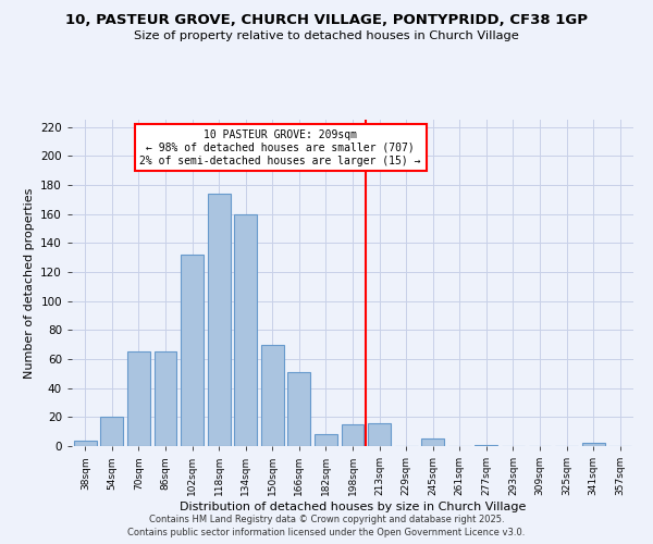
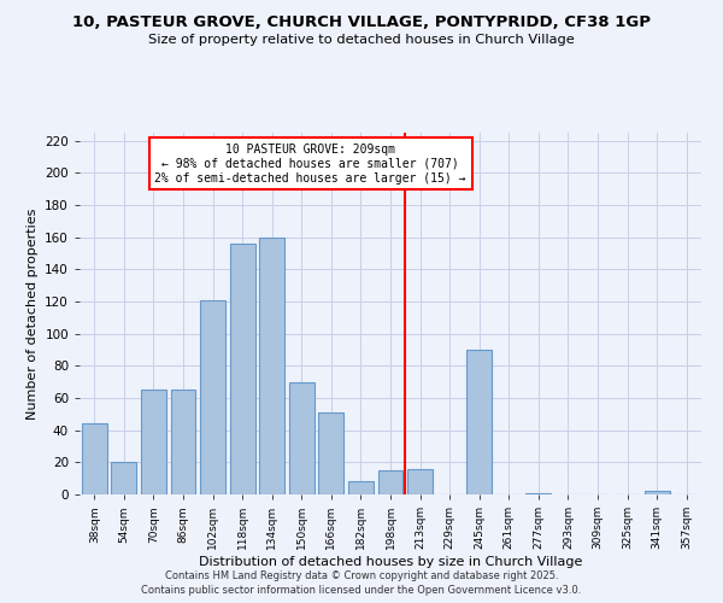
38sqm: 4 -> 44
102sqm: 132 -> 121
118sqm: 174 -> 156
245sqm: 5 -> 90
